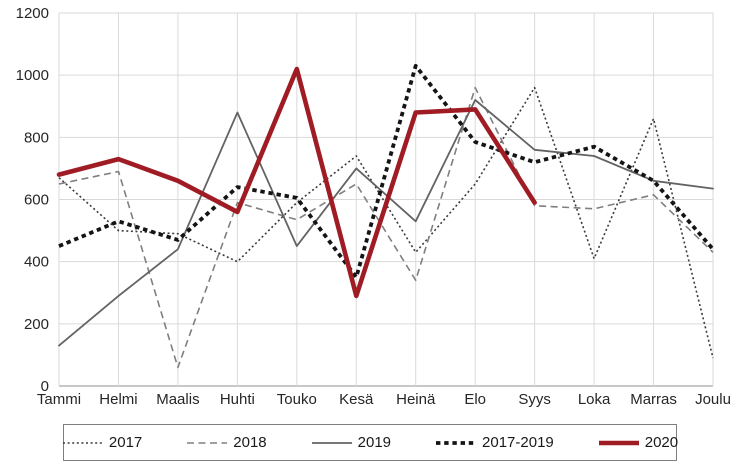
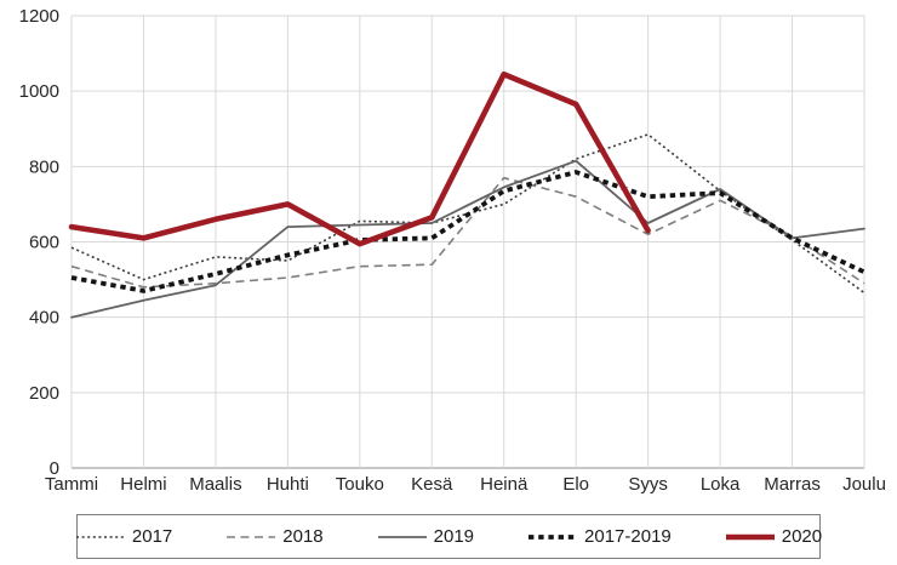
2017/Tammi: 670 -> 580
2018/Tammi: 650 -> 540
2019/Tammi: 130 -> 400
2017-2019/Tammi: 450 -> 500
2020/Tammi: 680 -> 640
2018/Helmi: 690 -> 480
2019/Helmi: 290 -> 440
2017-2019/Helmi: 530 -> 470
2020/Helmi: 730 -> 610
2017/Maalis: 490 -> 560
2018/Maalis: 60 -> 490
2019/Maalis: 440 -> 480
2017-2019/Maalis: 470 -> 520
2017/Huhti: 400 -> 550
2018/Huhti: 590 -> 500
2019/Huhti: 880 -> 640
2017-2019/Huhti: 640 -> 560
2020/Huhti: 560 -> 700
2017/Touko: 590 -> 660
2019/Touko: 450 -> 640
2020/Touko: 1020 -> 600
2017/Kesä: 740 -> 650
2018/Kesä: 650 -> 540
2019/Kesä: 700 -> 650
2017-2019/Kesä: 350 -> 610
2020/Kesä: 290 -> 660
2017/Heinä: 430 -> 700
2018/Heinä: 340 -> 770
2019/Heinä: 530 -> 740
2017-2019/Heinä: 1030 -> 740
2020/Heinä: 880 -> 1040
2017/Elo: 650 -> 820
2018/Elo: 960 -> 720
2019/Elo: 920 -> 820
2020/Elo: 890 -> 960
2017/Syys: 960 -> 880
2018/Syys: 580 -> 620
2019/Syys: 760 -> 650
2020/Syys: 590 -> 630
2017/Loka: 410 -> 740
2018/Loka: 570 -> 710
2017-2019/Loka: 770 -> 730
2017/Marras: 860 -> 600
2019/Marras: 660 -> 610
2017-2019/Marras: 660 -> 610
2017/Joulu: 90 -> 460
2018/Joulu: 430 -> 490
2017-2019/Joulu: 440 -> 520
